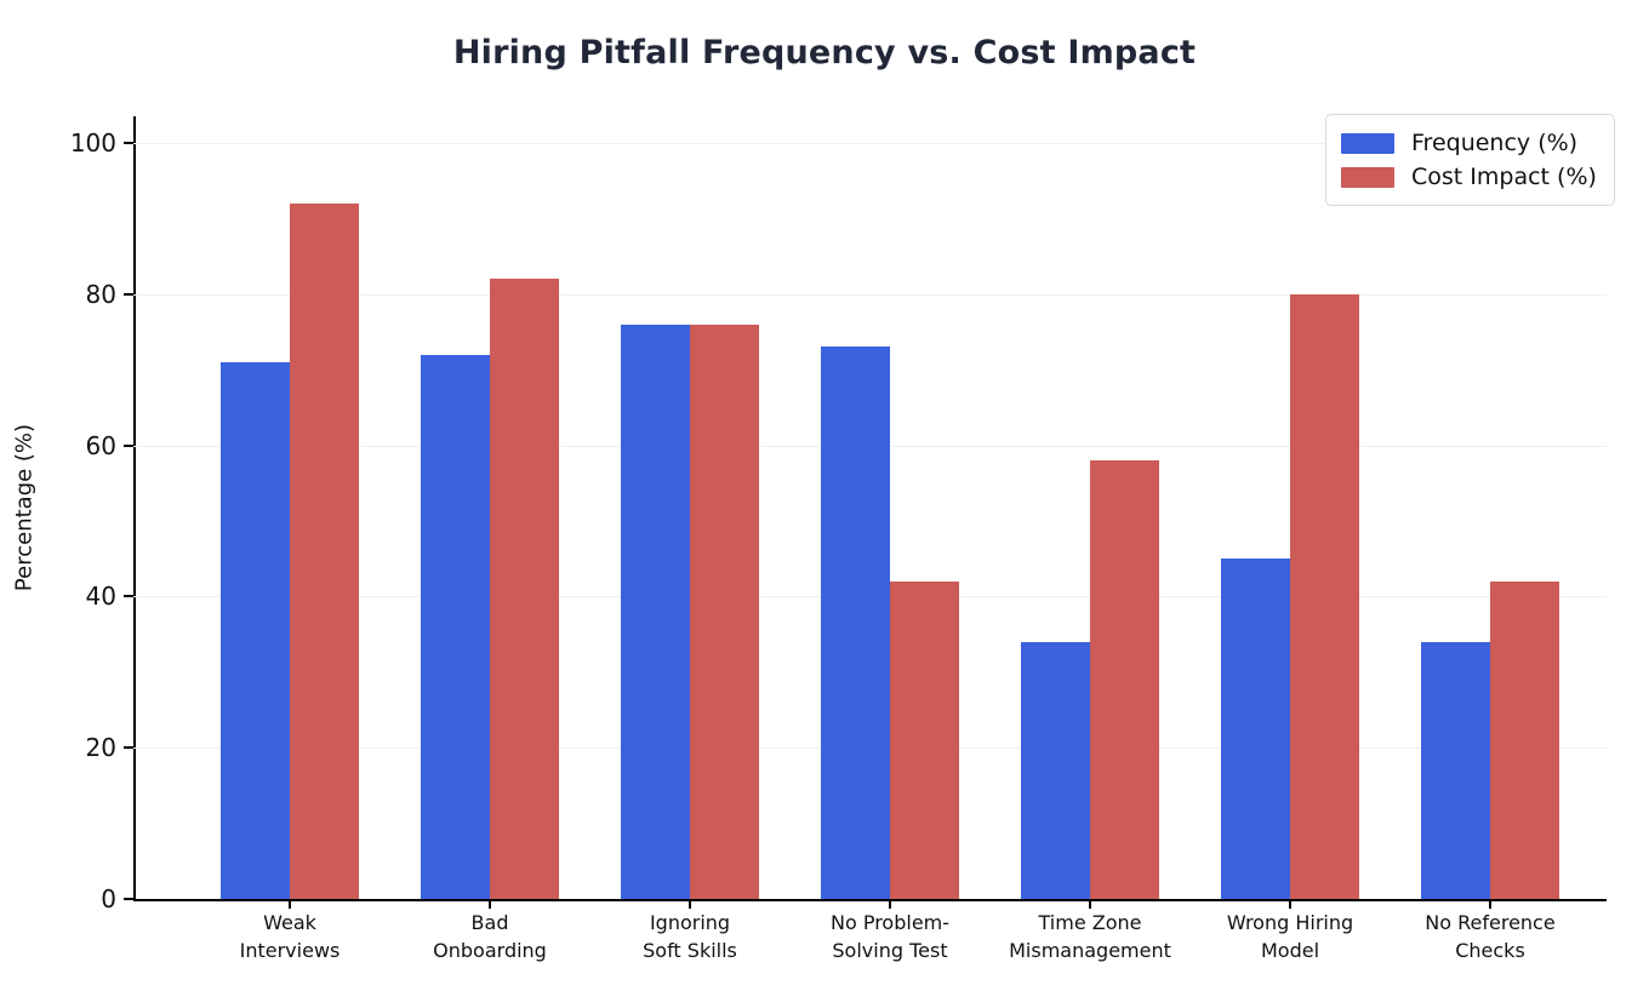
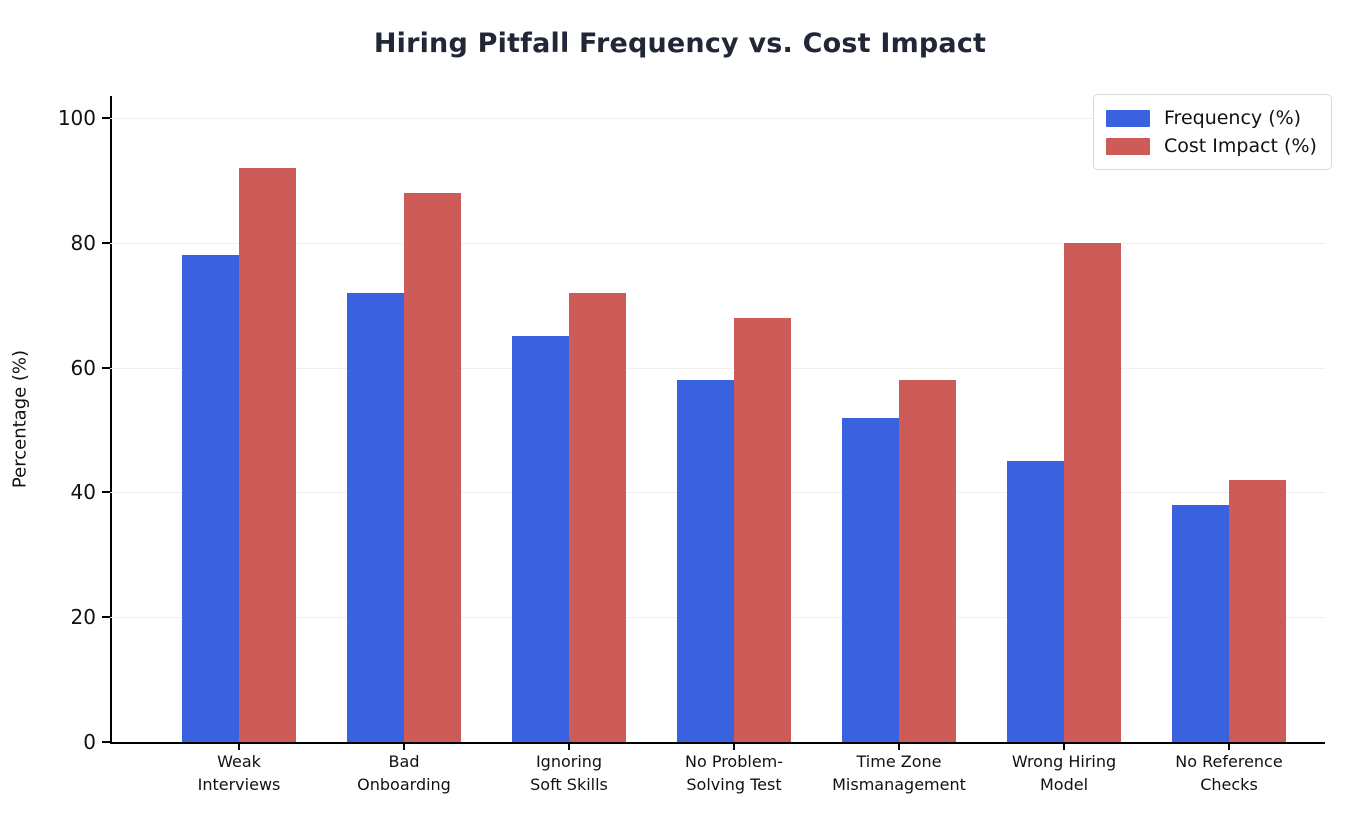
Frequency (%)/Weak Interviews: 71 -> 78
Cost Impact (%)/Bad Onboarding: 82 -> 88
Frequency (%)/Ignoring Soft Skills: 76 -> 65
Cost Impact (%)/Ignoring Soft Skills: 76 -> 72
Frequency (%)/No Problem- Solving Test: 73 -> 58
Cost Impact (%)/No Problem- Solving Test: 42 -> 68
Frequency (%)/Time Zone Mismanagement: 34 -> 52
Frequency (%)/No Reference Checks: 34 -> 38
